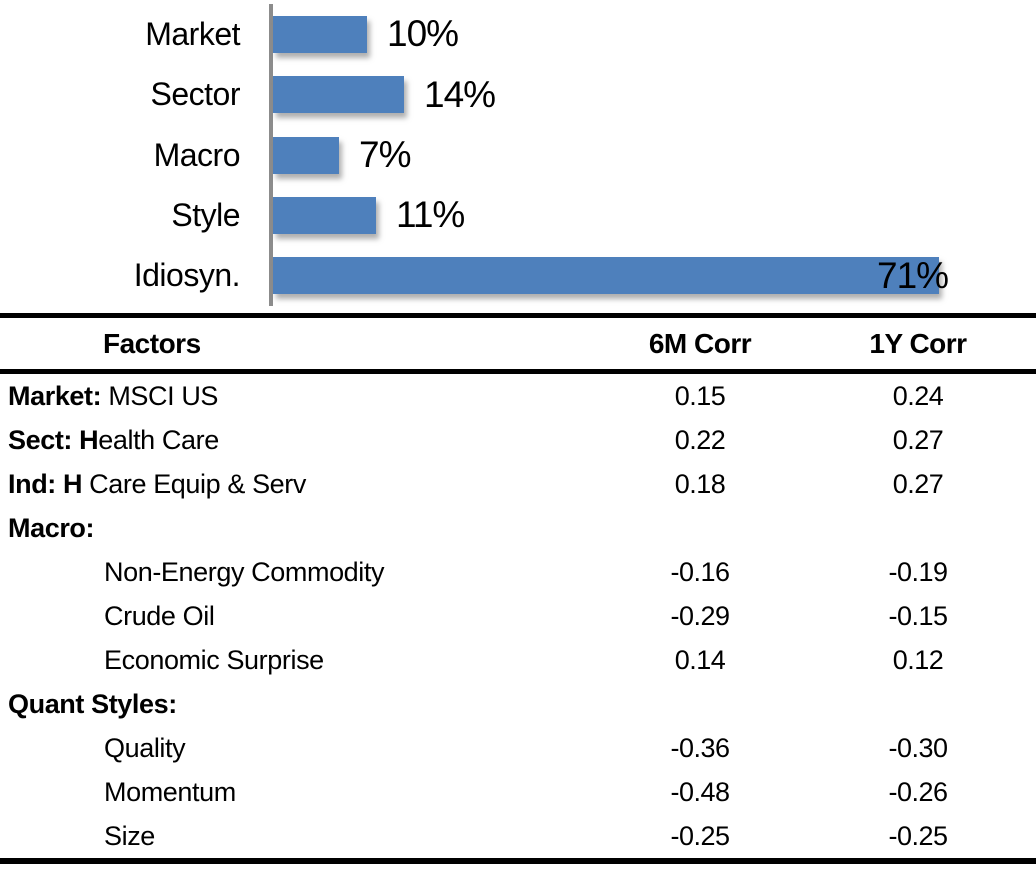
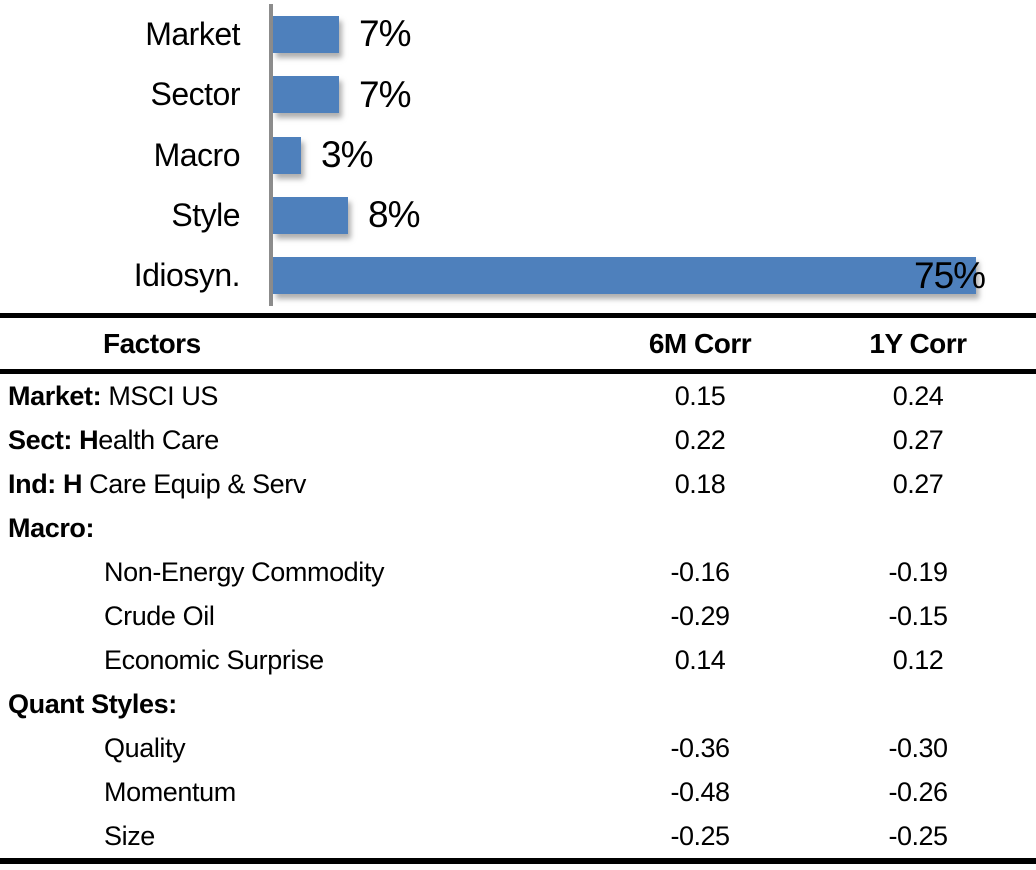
Market: 10% -> 7%
Sector: 14% -> 7%
Macro: 7% -> 3%
Style: 11% -> 8%
Idiosyn.: 71% -> 75%
